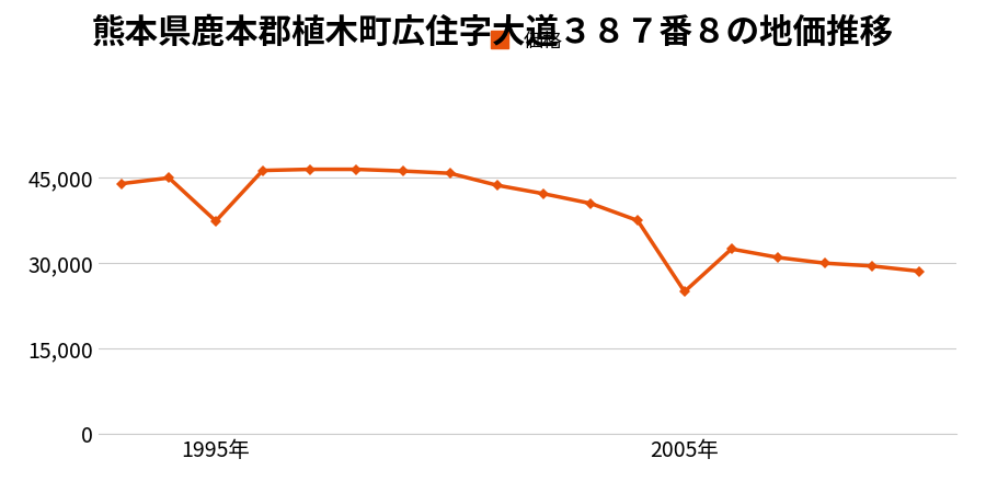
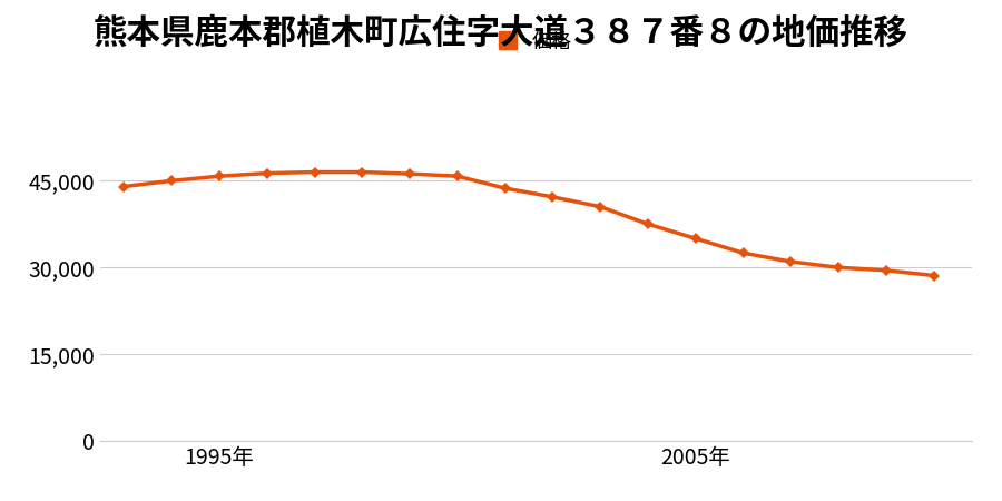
1995年: 37,400 -> 45,800
2005年: 25,000 -> 35,000
